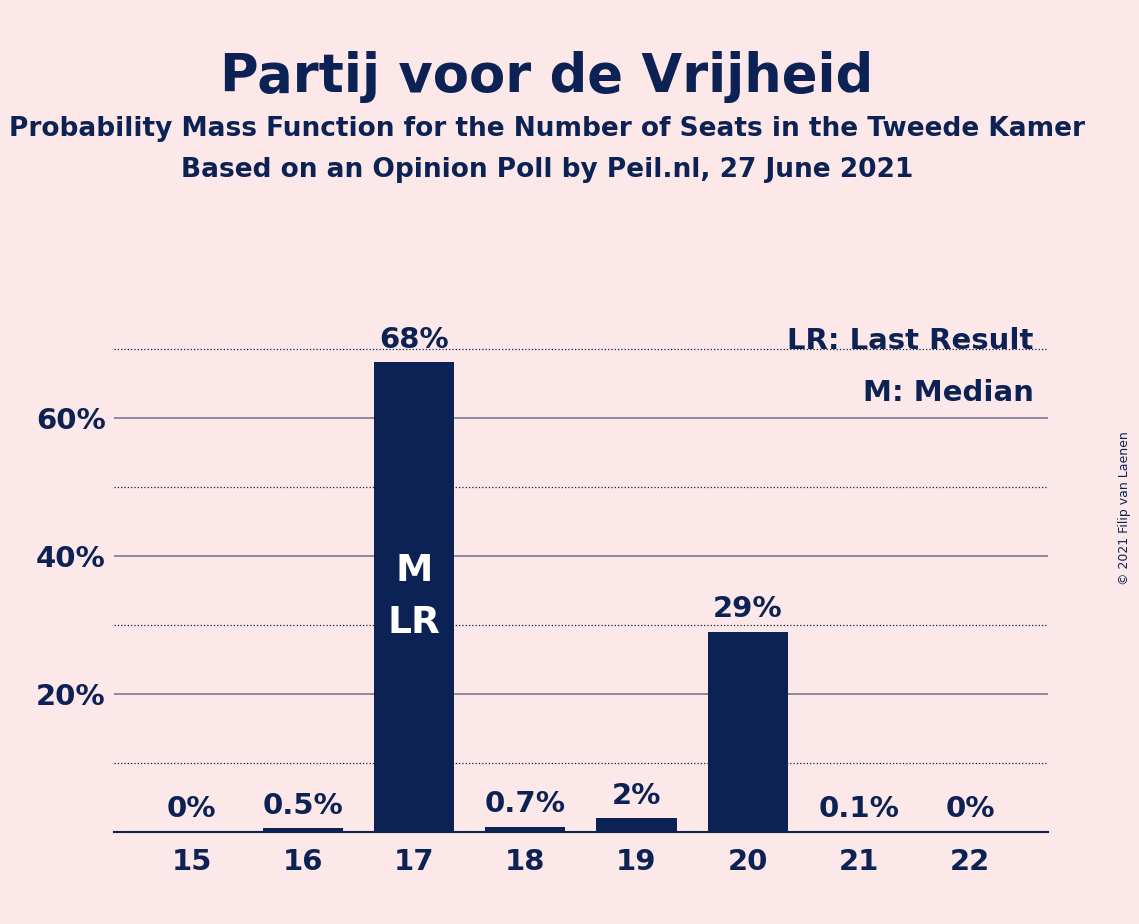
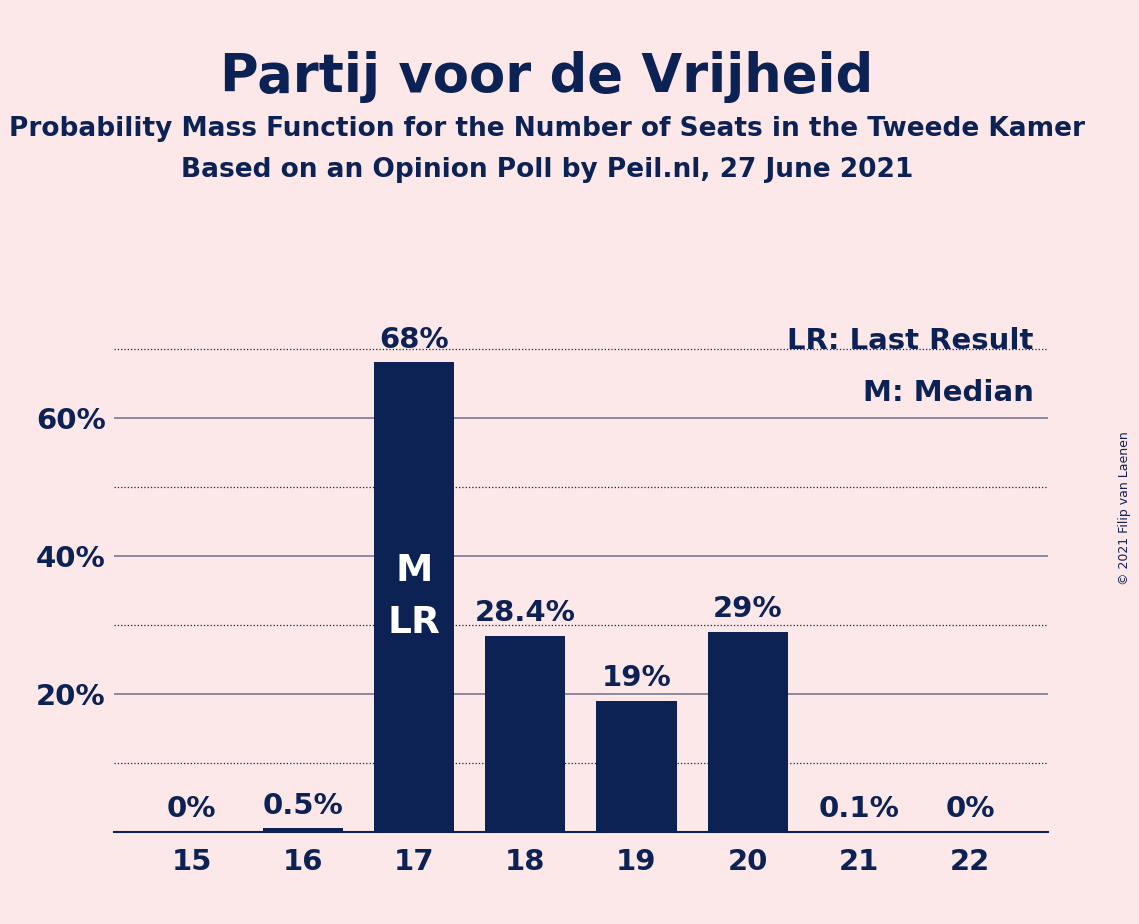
18: 0.7% -> 28.4%
19: 2% -> 19%
